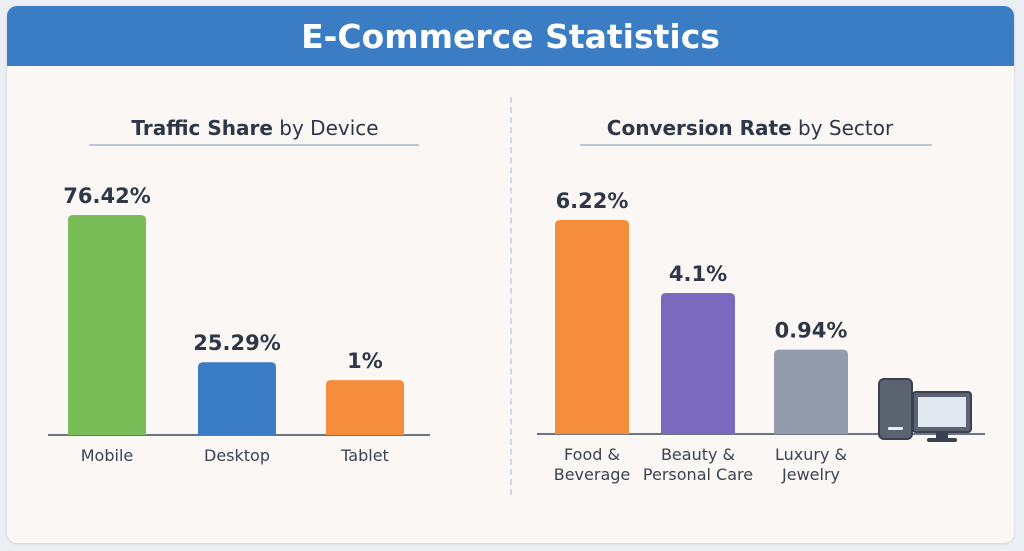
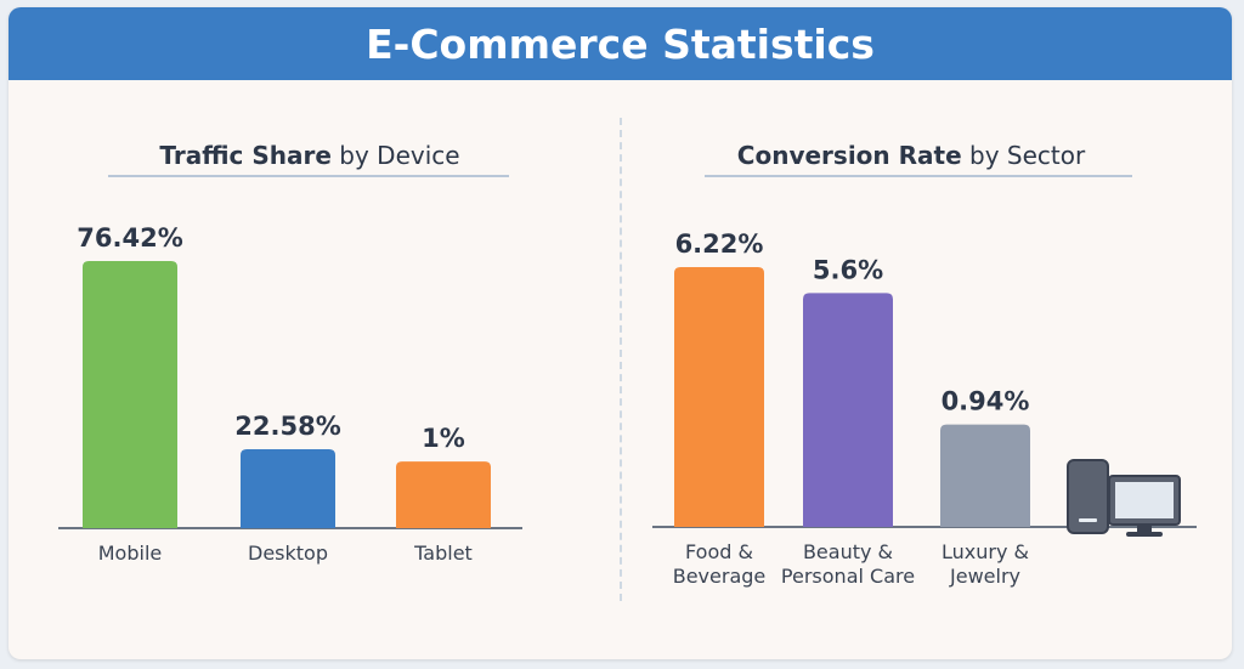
Traffic Share by Device/Desktop: 25.29% -> 22.58%
Conversion Rate by Sector/Beauty & Personal Care: 4.1% -> 5.6%
